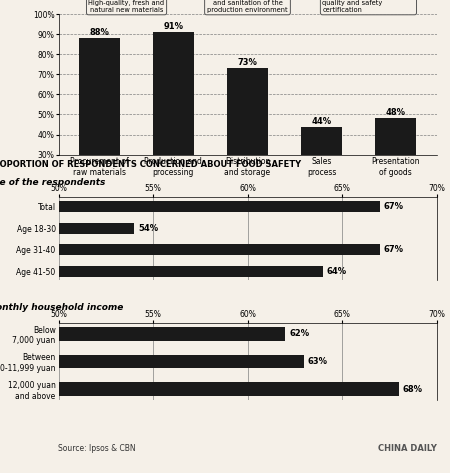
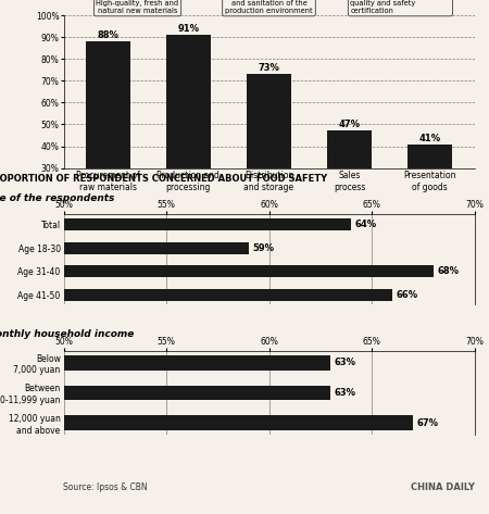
Sales process: 44% -> 47%
Presentation of goods: 48% -> 41%
Total: 67% -> 64%
Age 18-30: 54% -> 59%
Age 31-40: 67% -> 68%
Age 41-50: 64% -> 66%
Below 7,000 yuan: 62% -> 63%
12,000 yuan and above: 68% -> 67%
